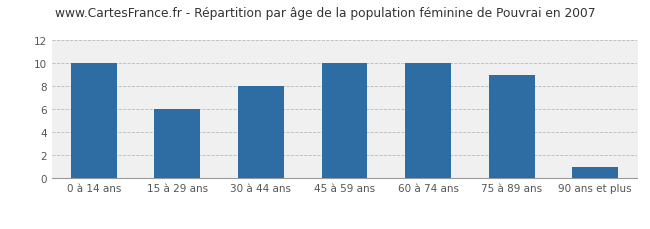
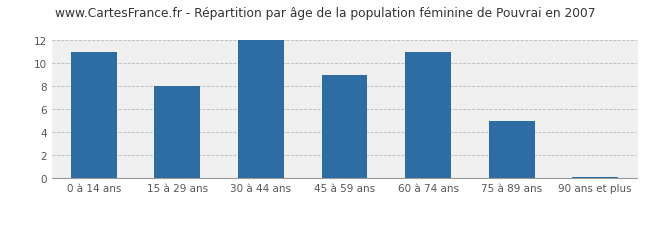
0 à 14 ans: 10.0 -> 11.0
15 à 29 ans: 6.0 -> 8.0
30 à 44 ans: 8.0 -> 12.0
45 à 59 ans: 10.0 -> 9.0
60 à 74 ans: 10.0 -> 11.0
75 à 89 ans: 9.0 -> 5.0
90 ans et plus: 1.0 -> 0.1
